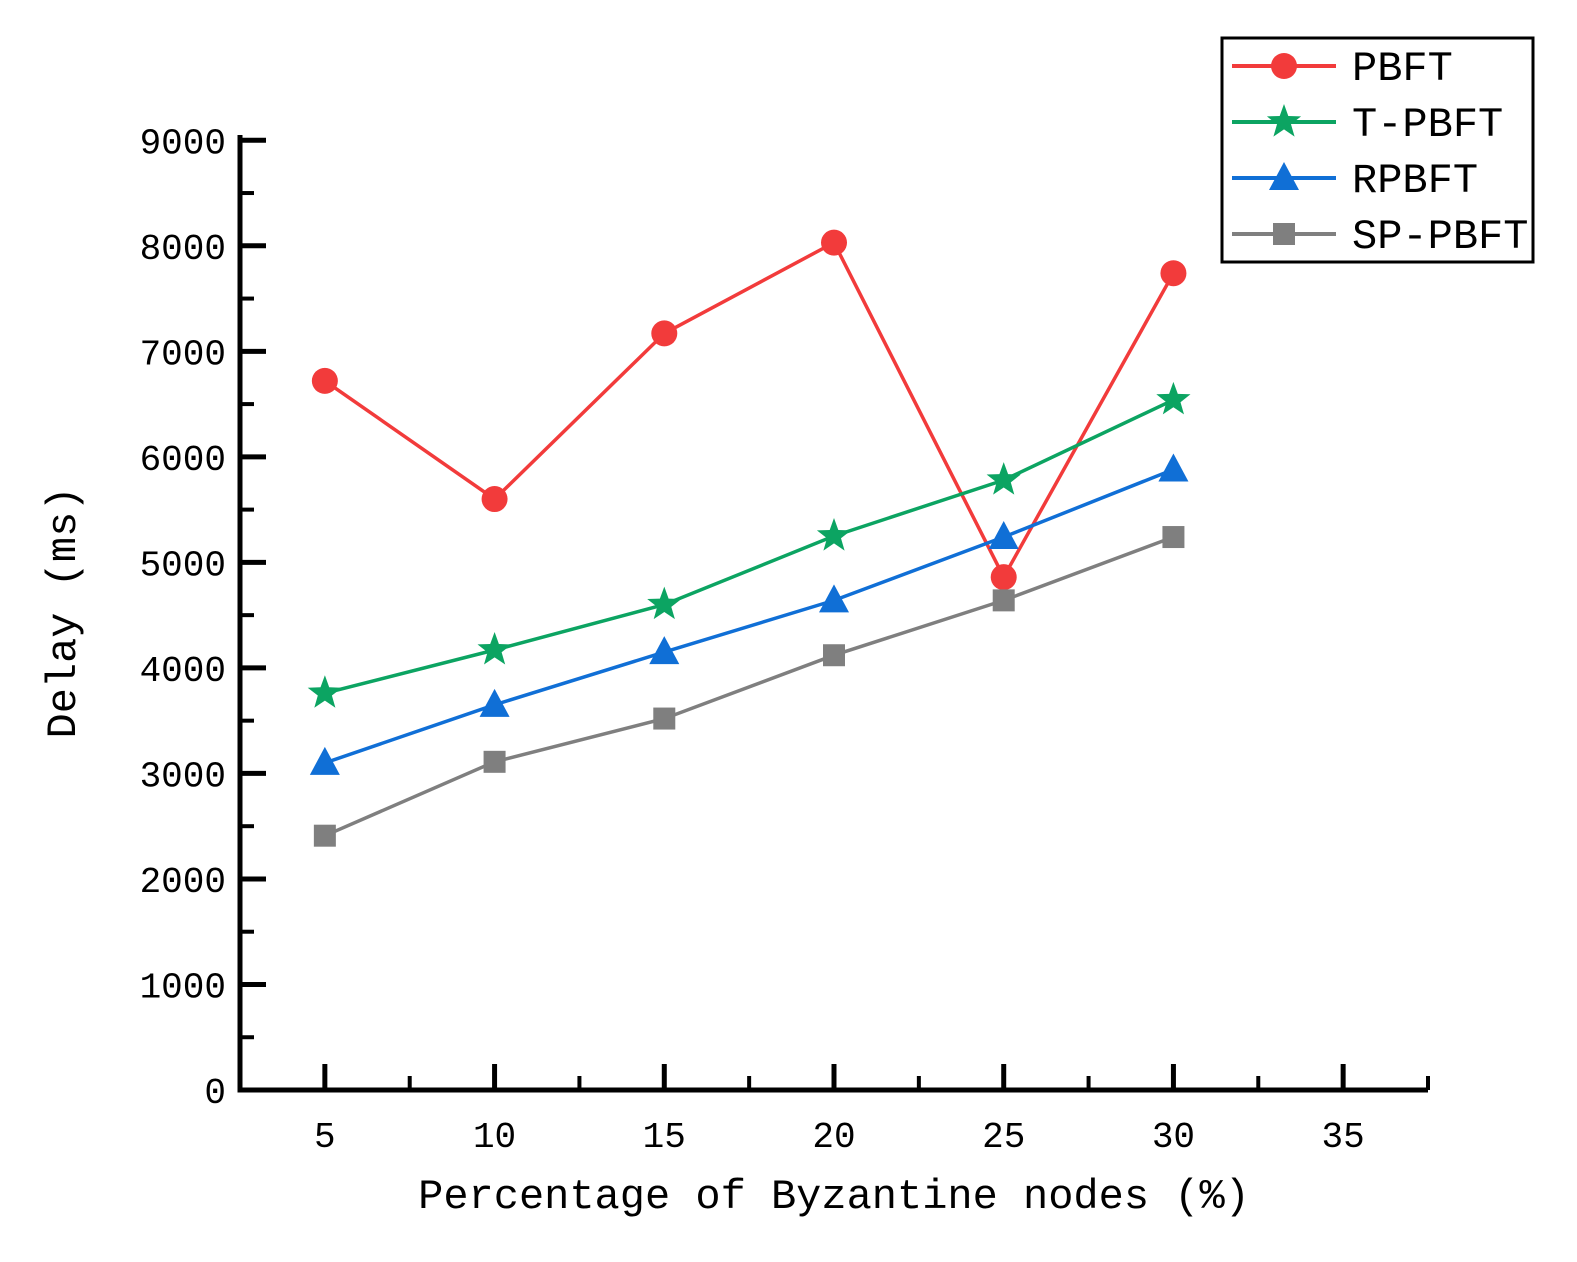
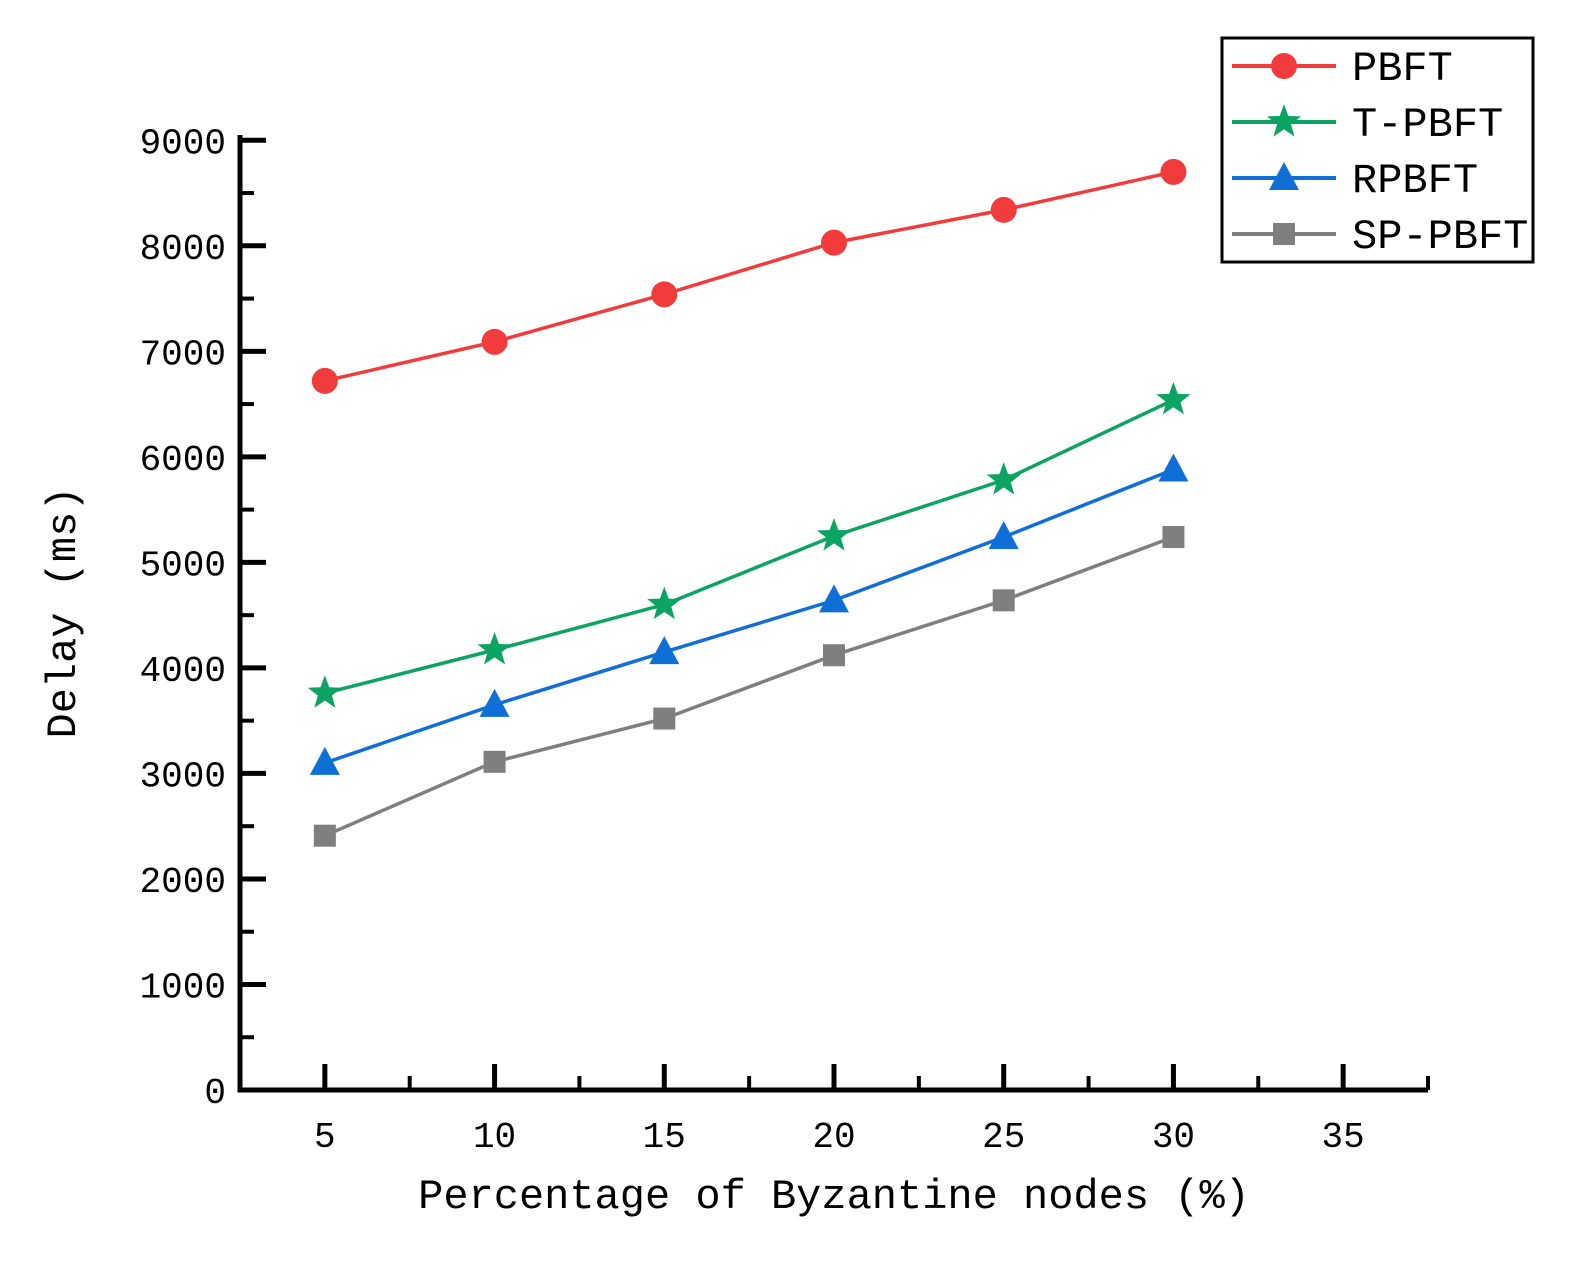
PBFT/10: 5600 -> 7090
PBFT/15: 7170 -> 7540
PBFT/25: 4860 -> 8340
PBFT/30: 7740 -> 8700
